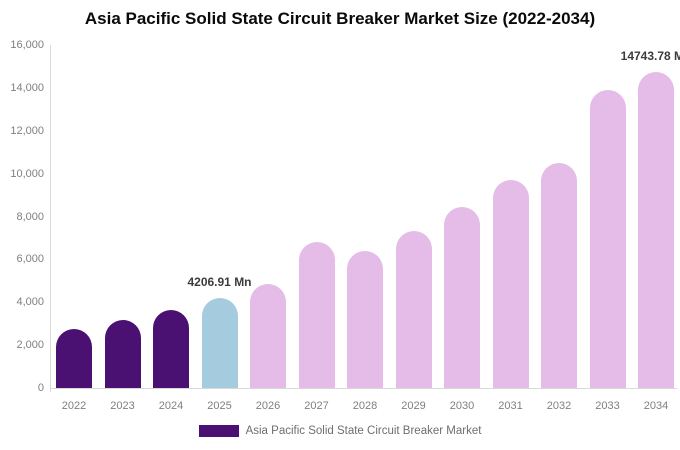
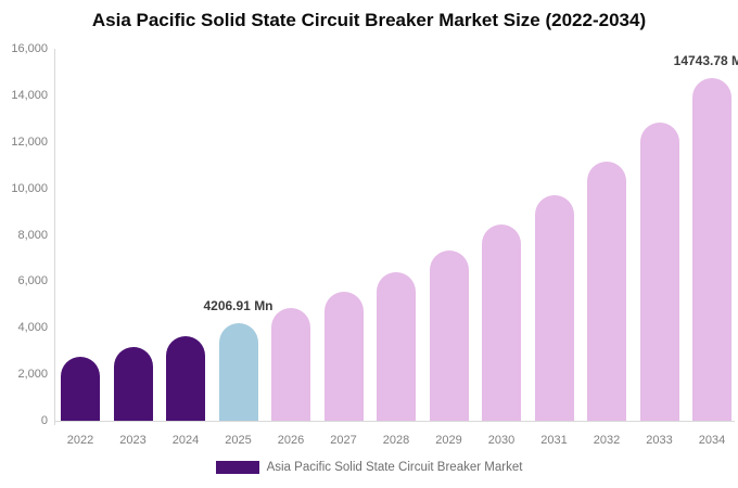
2027: 6800 -> 5600
2032: 10500 -> 11200
2033: 13900 -> 12800
